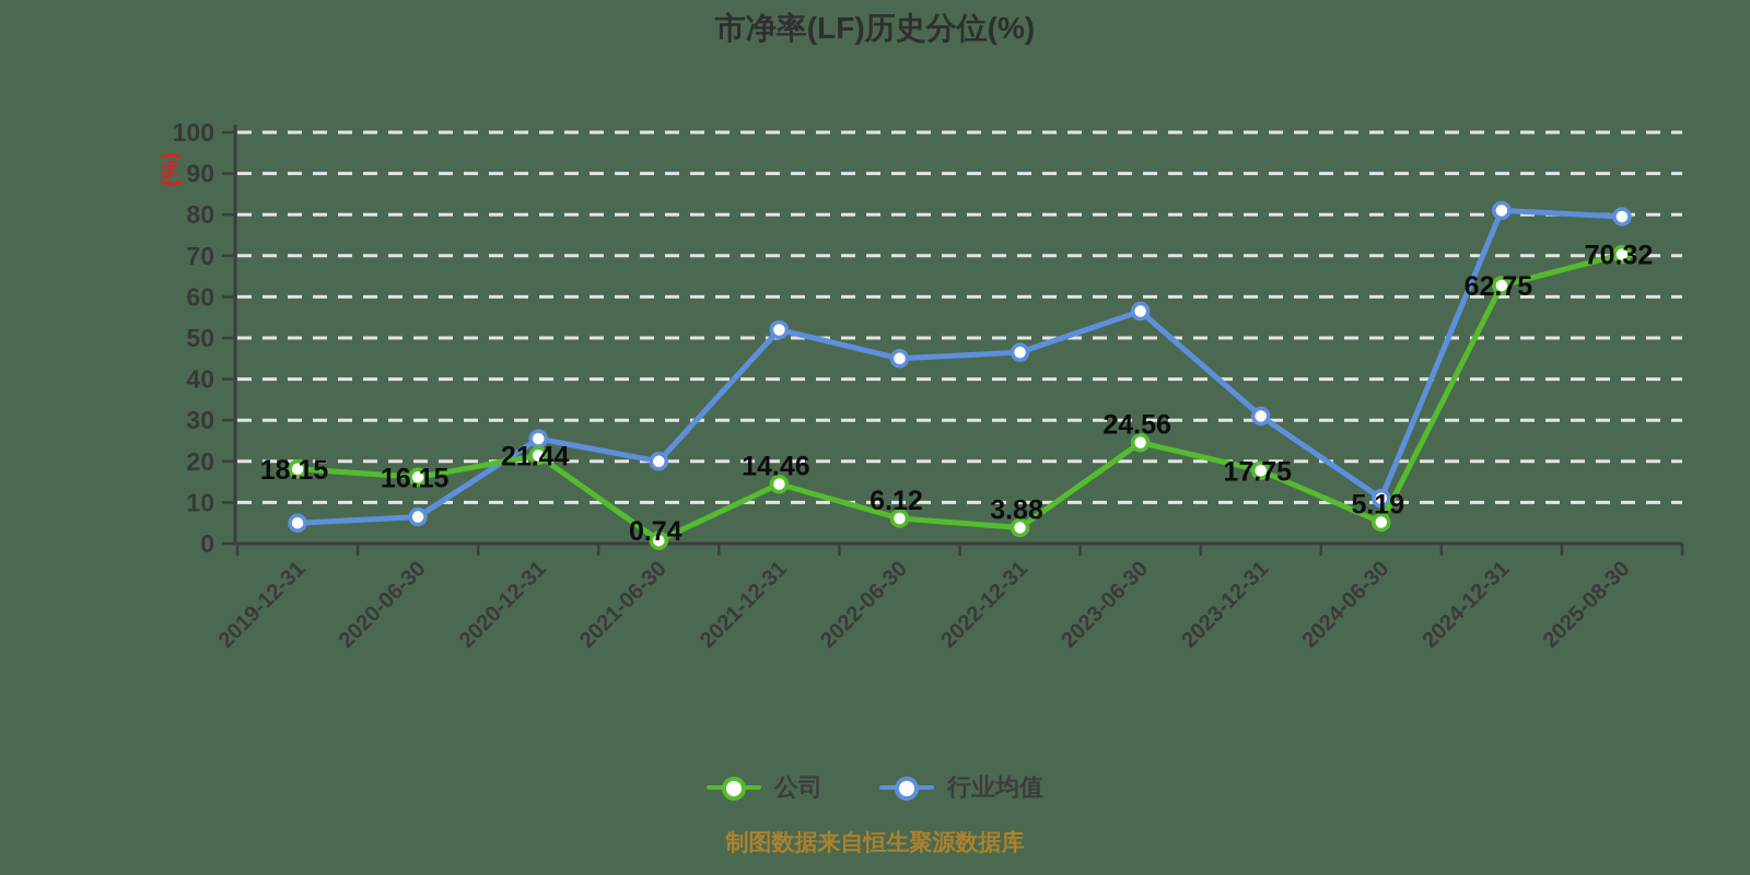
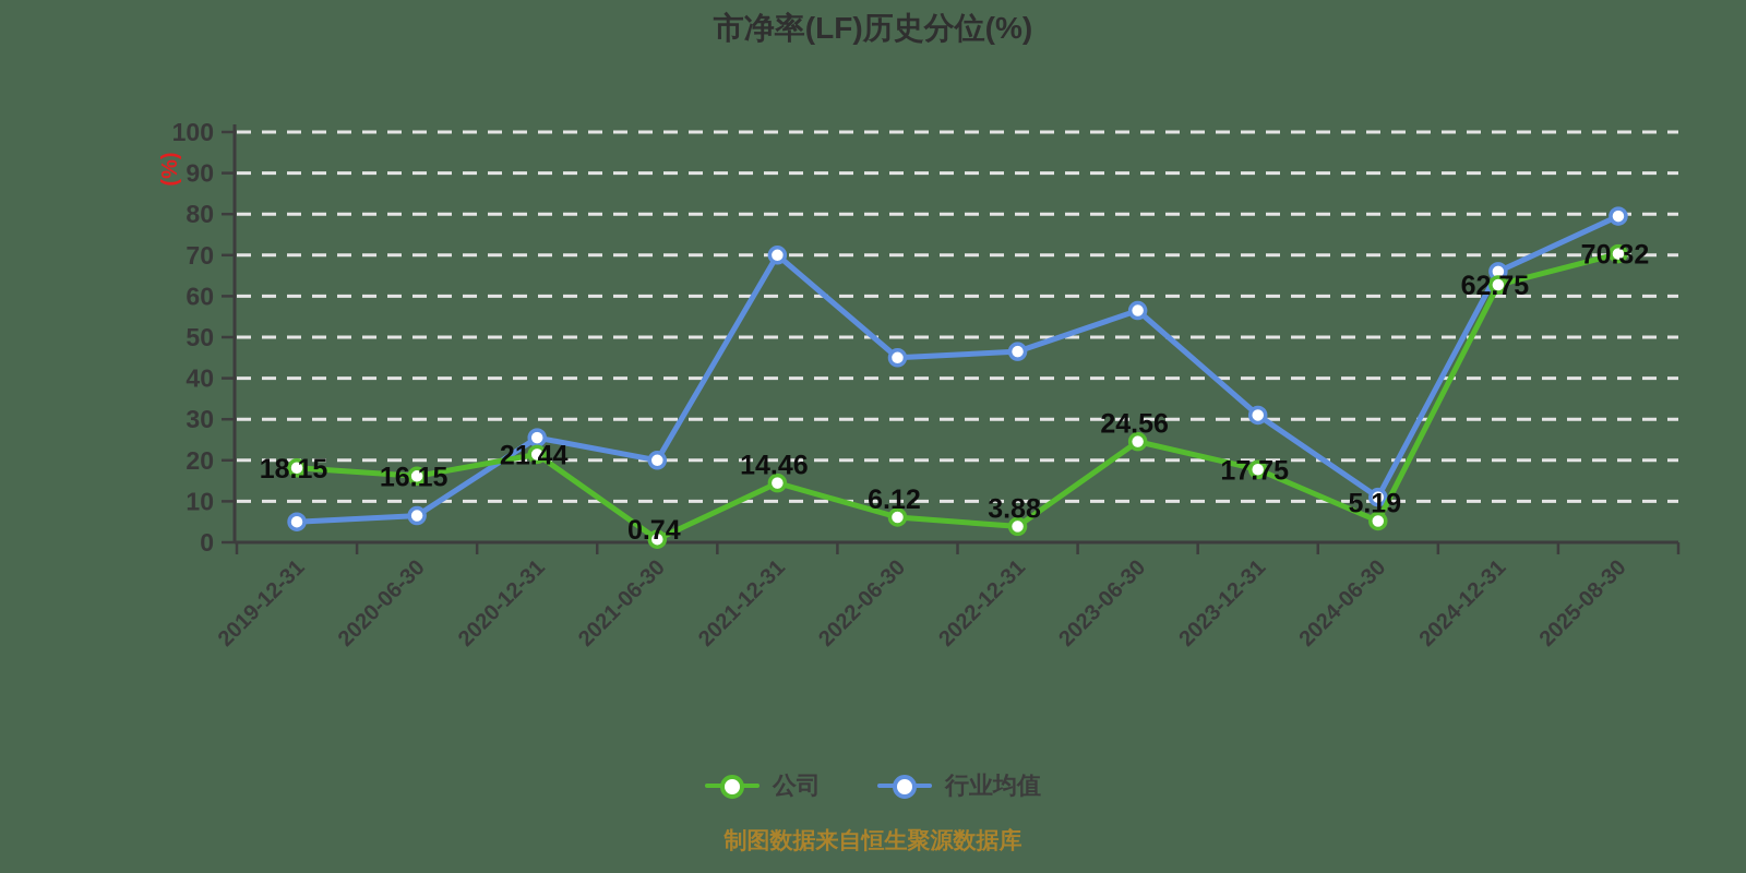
行业均值/2021-12-31: 52 -> 70
行业均值/2024-12-31: 81 -> 66
